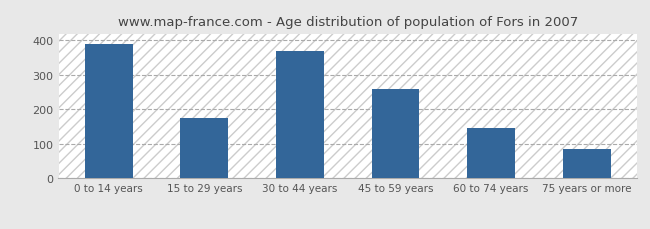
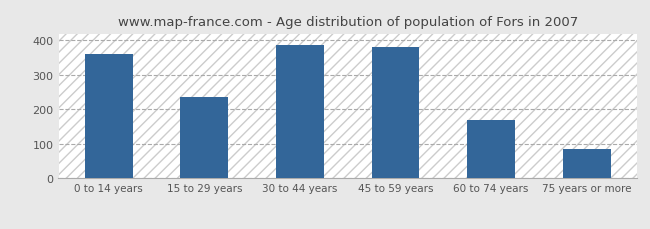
0 to 14 years: 390 -> 362
15 to 29 years: 175 -> 237
30 to 44 years: 370 -> 388
45 to 59 years: 260 -> 382
60 to 74 years: 145 -> 168
